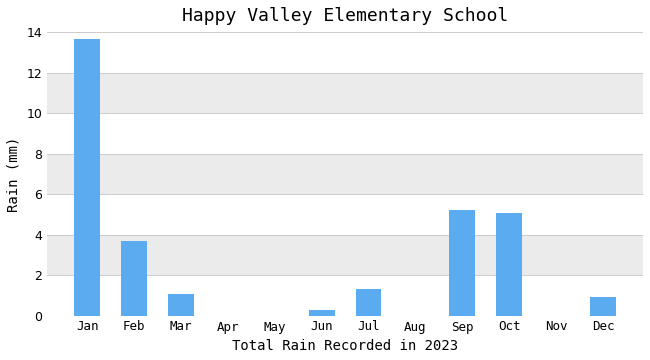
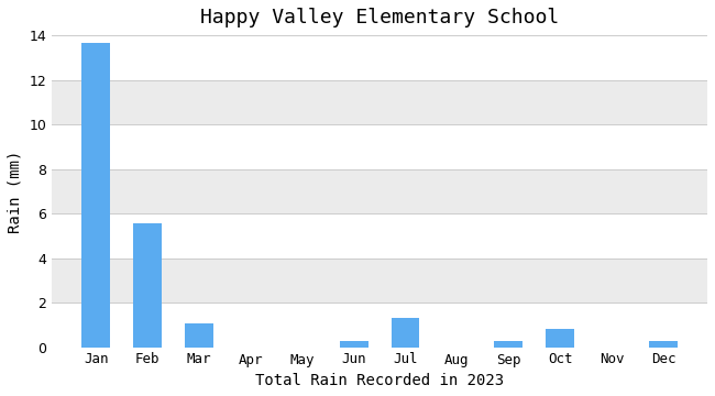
Feb: 3.70 -> 5.55
Sep: 5.20 -> 0.28
Oct: 5.05 -> 0.82
Dec: 0.90 -> 0.28
